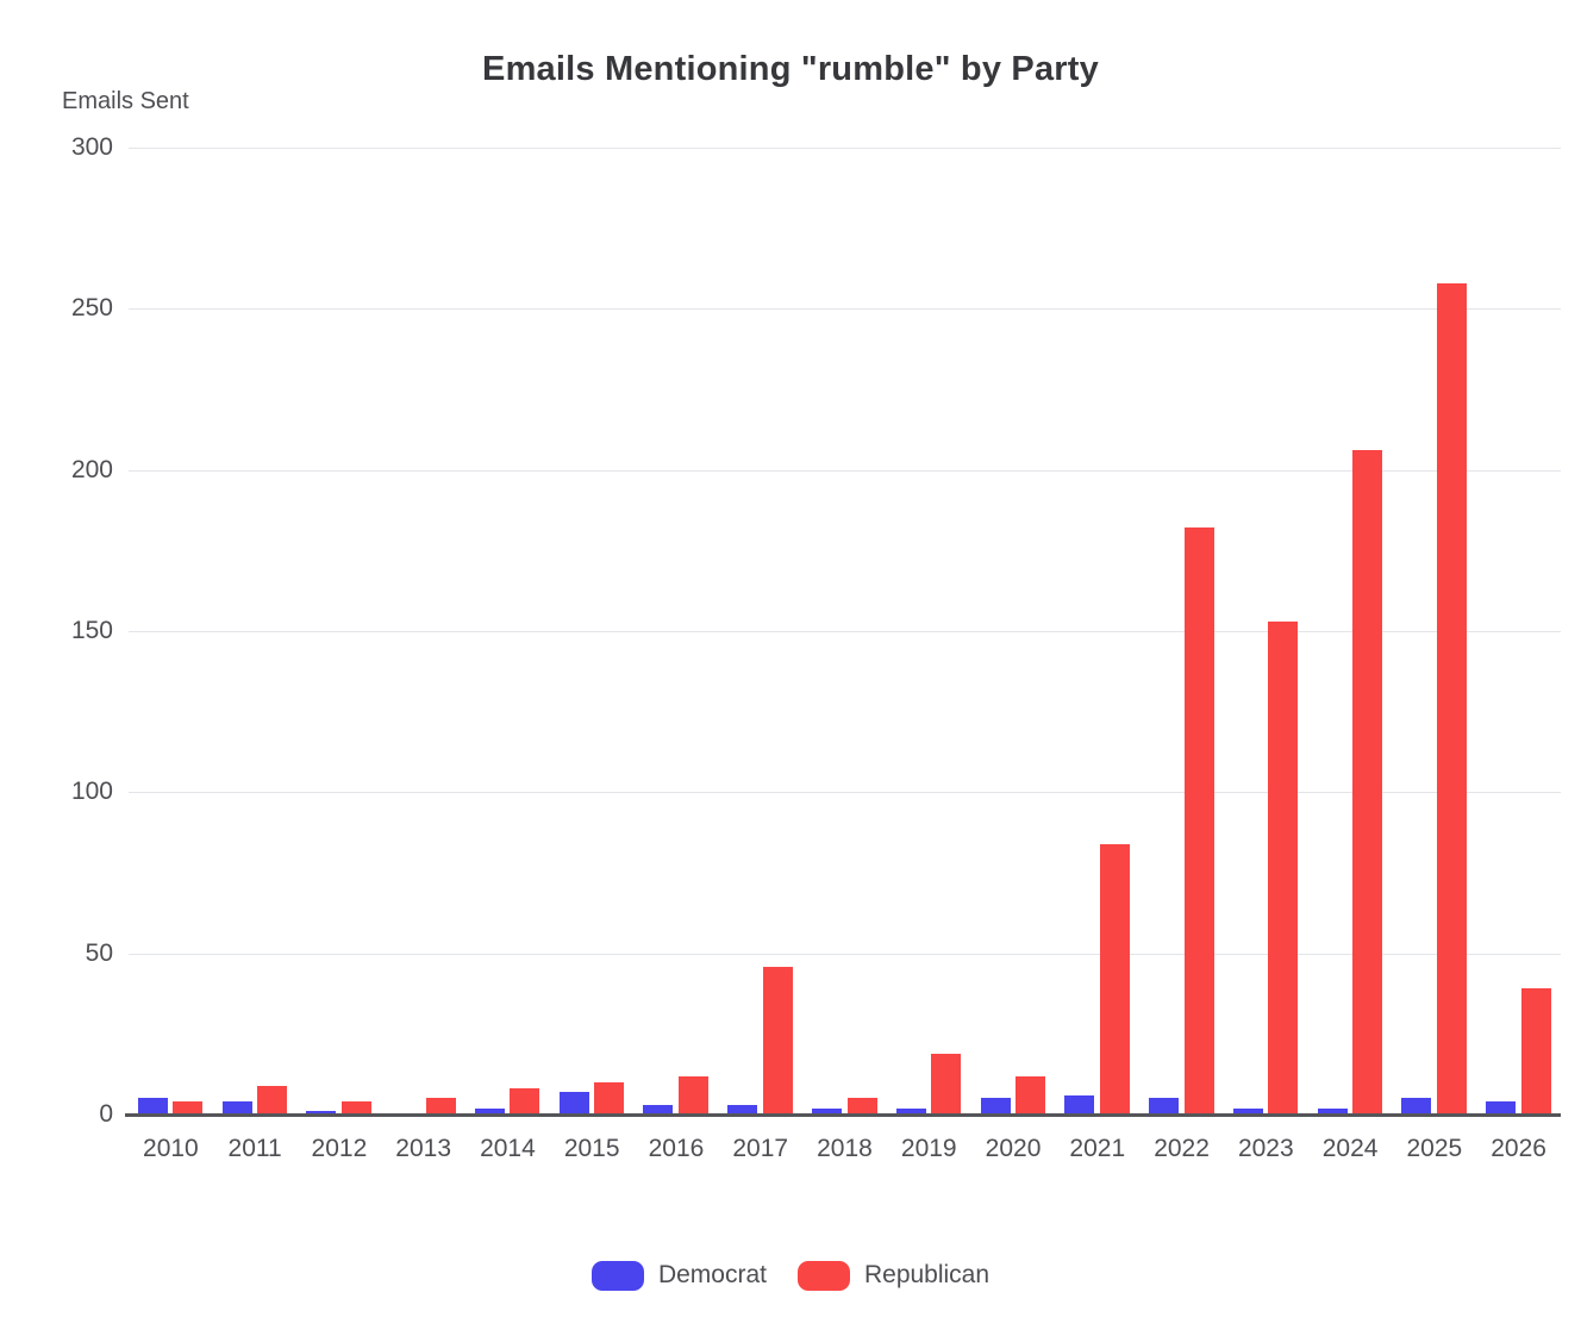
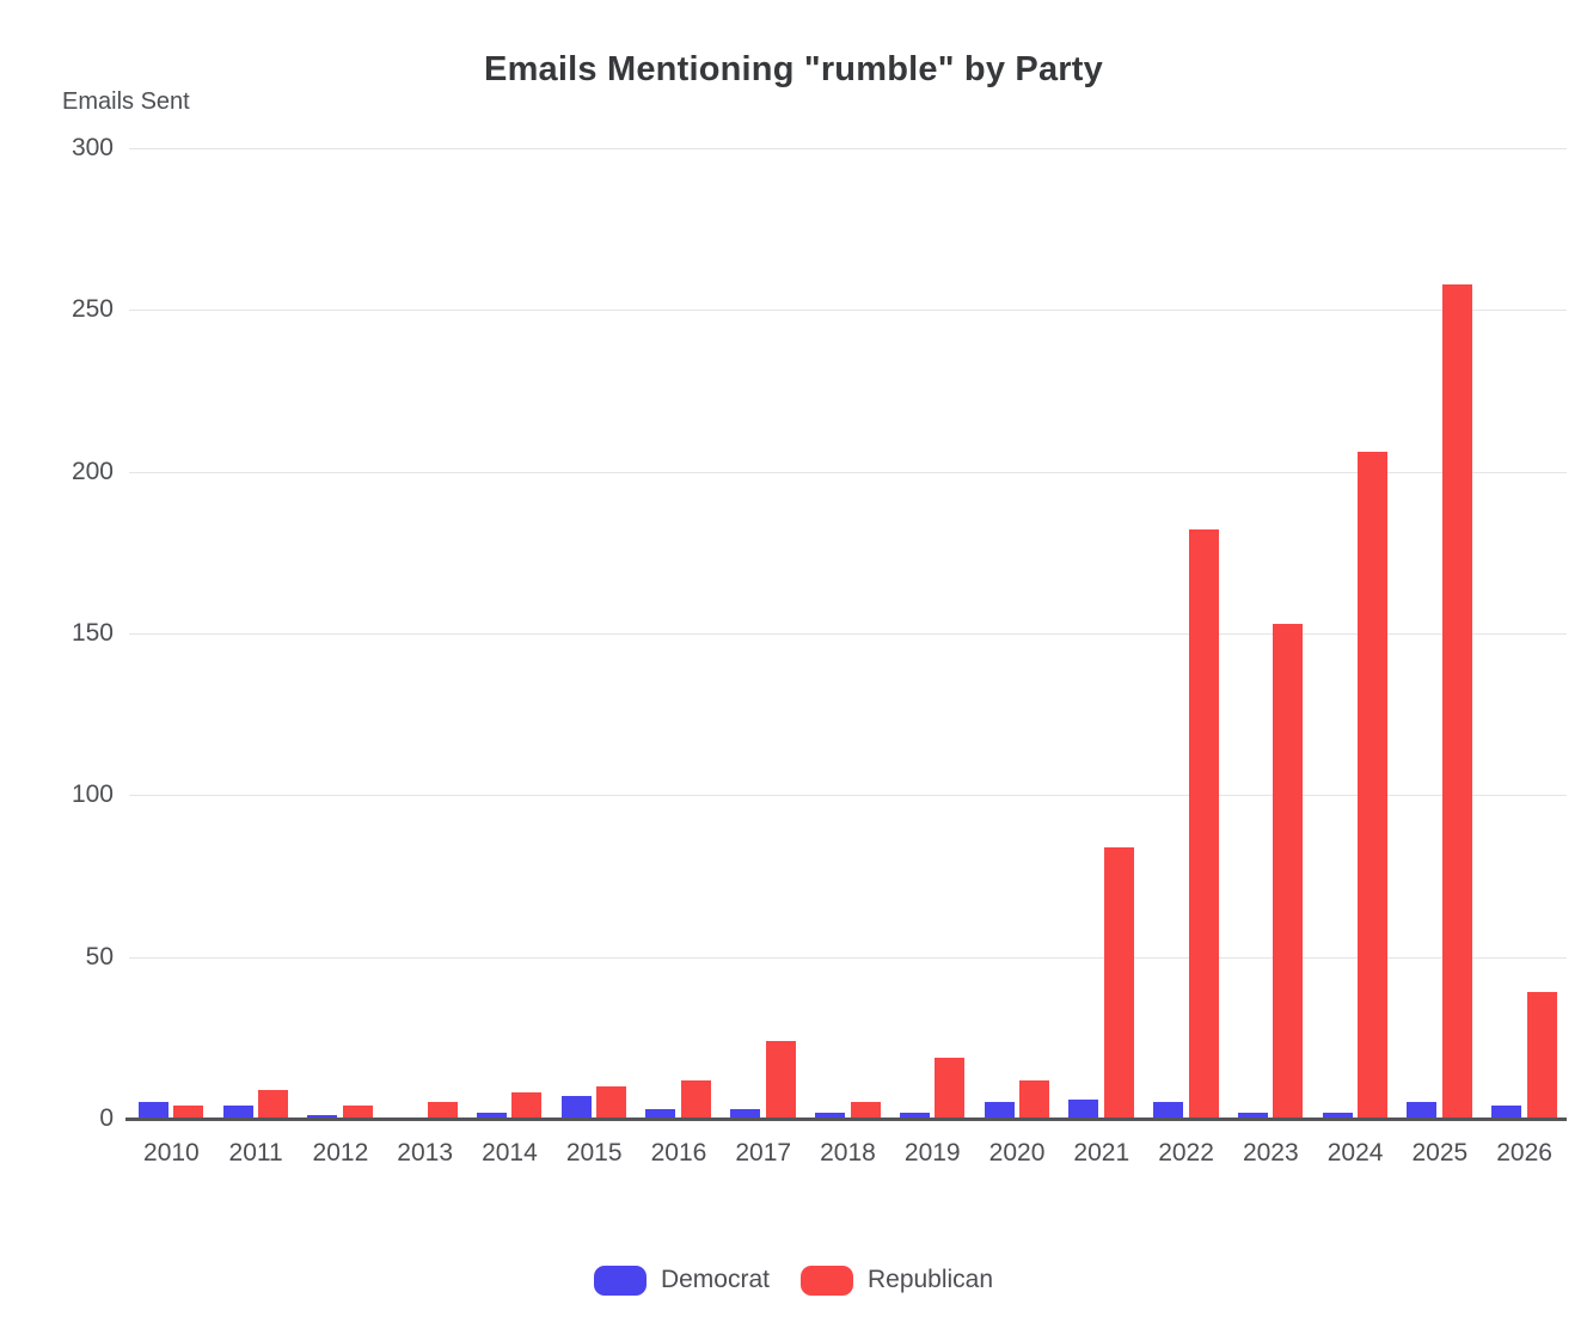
Republican/2017: 46 -> 24
